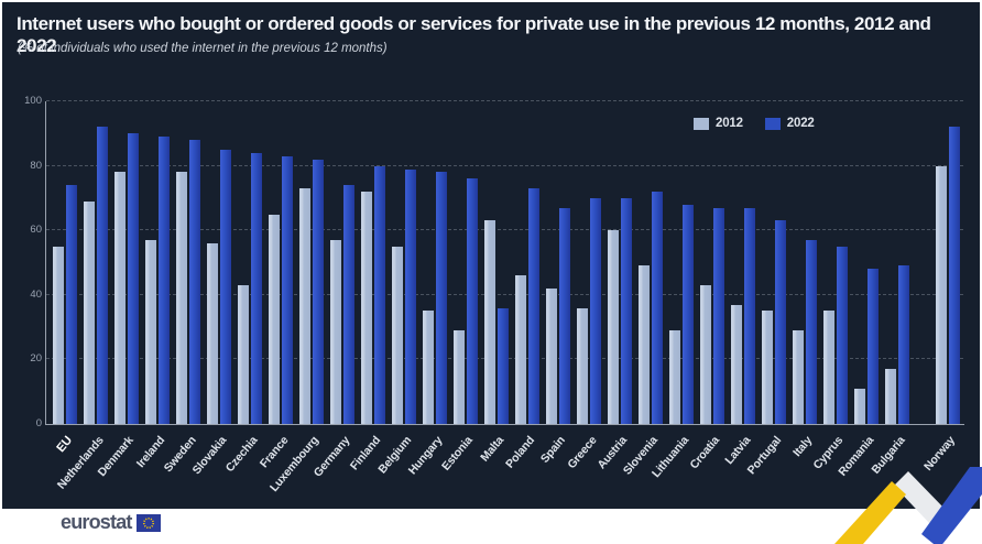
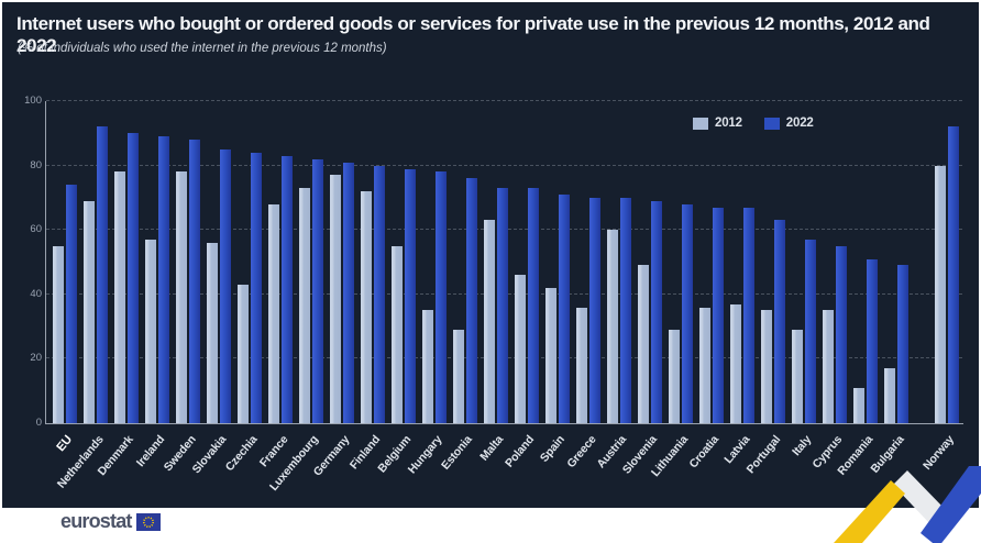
2012/France: 65 -> 68
2012/Germany: 57 -> 77
2022/Germany: 74 -> 81
2022/Malta: 36 -> 73
2022/Spain: 67 -> 71
2022/Slovenia: 72 -> 69
2012/Croatia: 43 -> 36
2022/Romania: 48 -> 51
